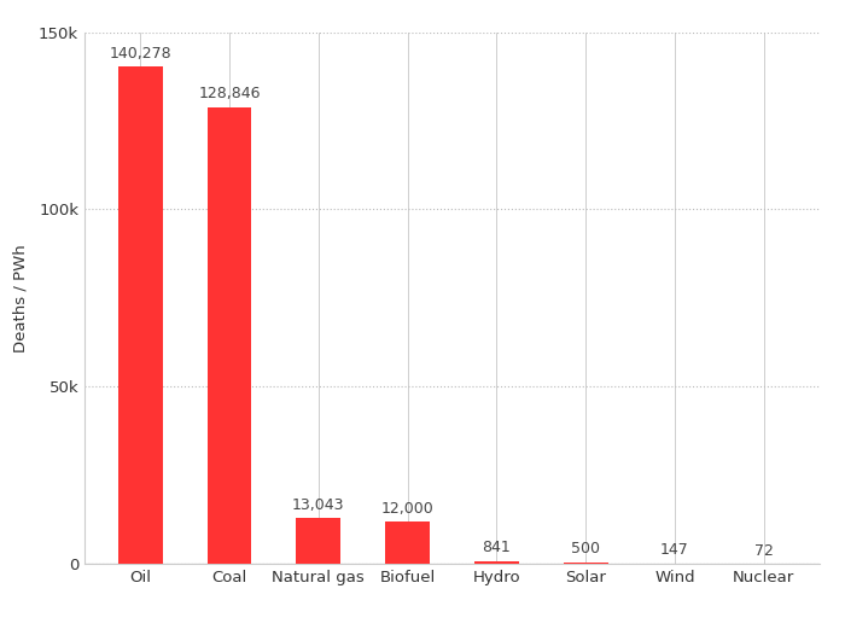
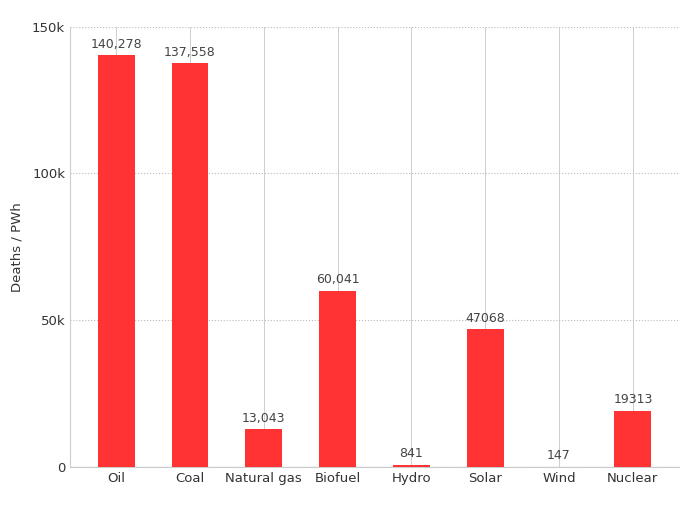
Coal: 128,846 -> 137,558
Biofuel: 12,000 -> 60,041
Solar: 500 -> 47068
Nuclear: 72 -> 19313
